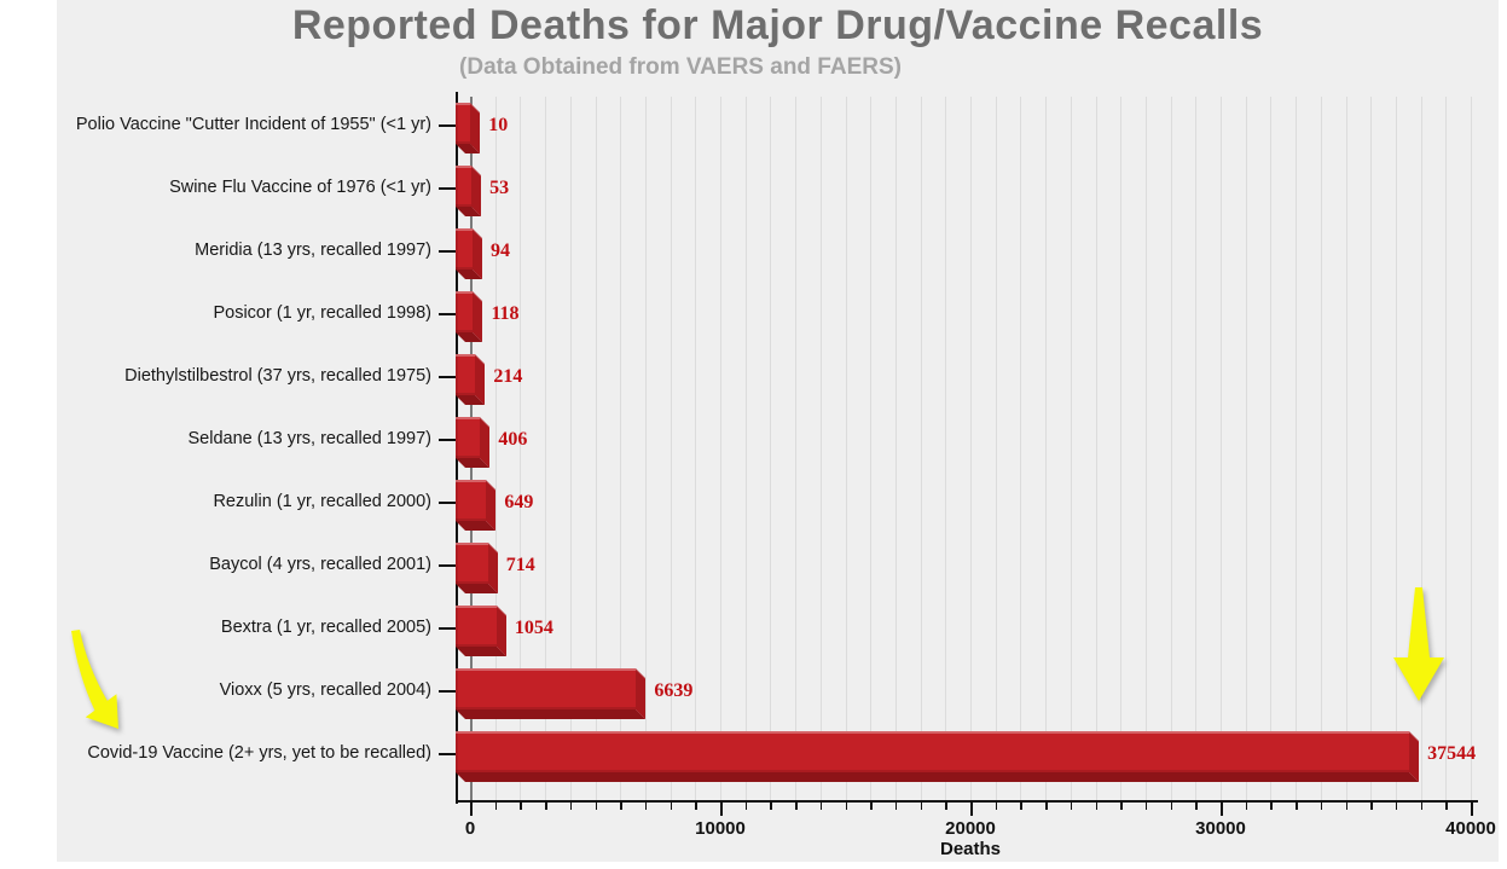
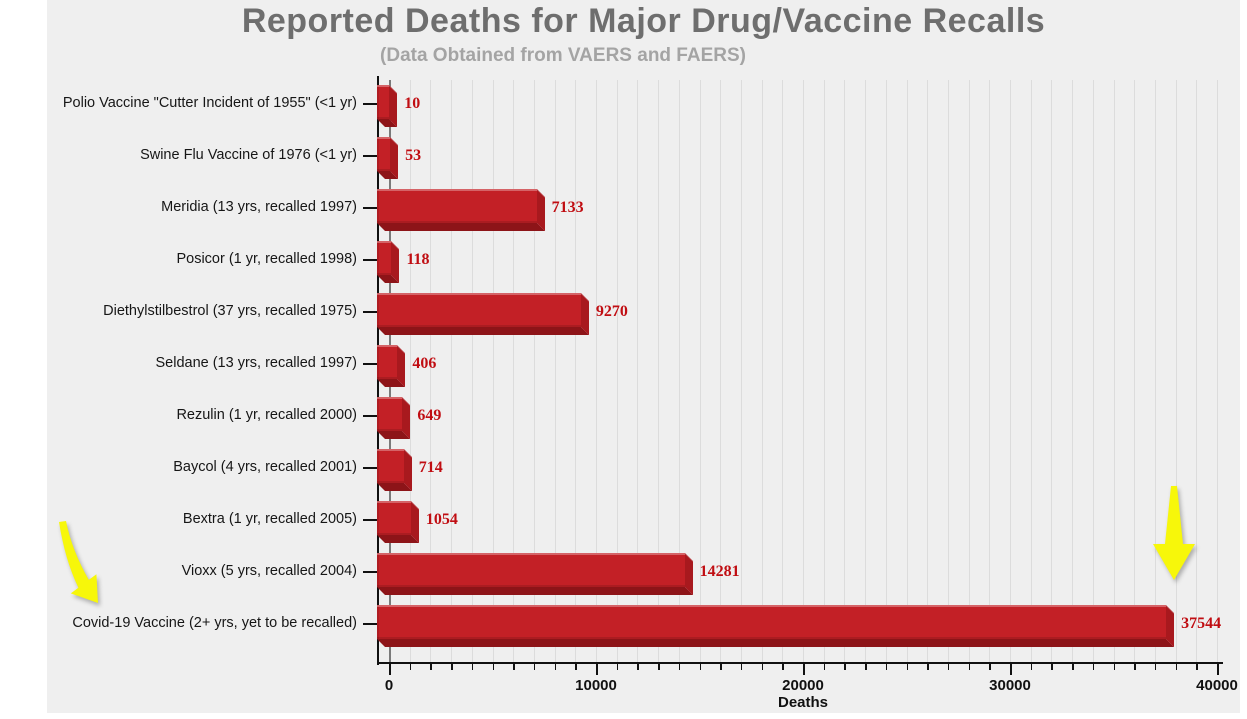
Meridia (13 yrs, recalled 1997): 94 -> 7133
Diethylstilbestrol (37 yrs, recalled 1975): 214 -> 9270
Vioxx (5 yrs, recalled 2004): 6639 -> 14281
